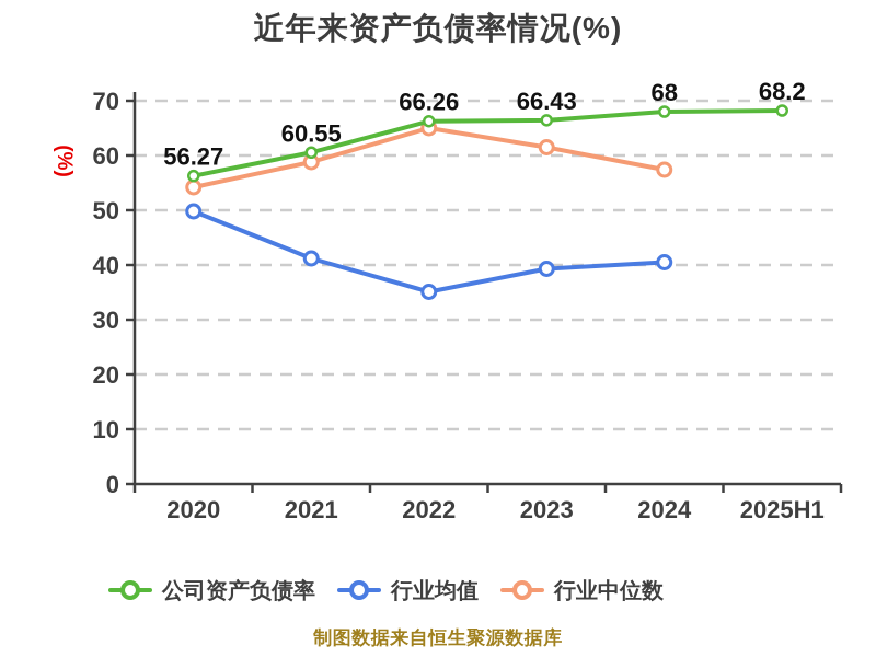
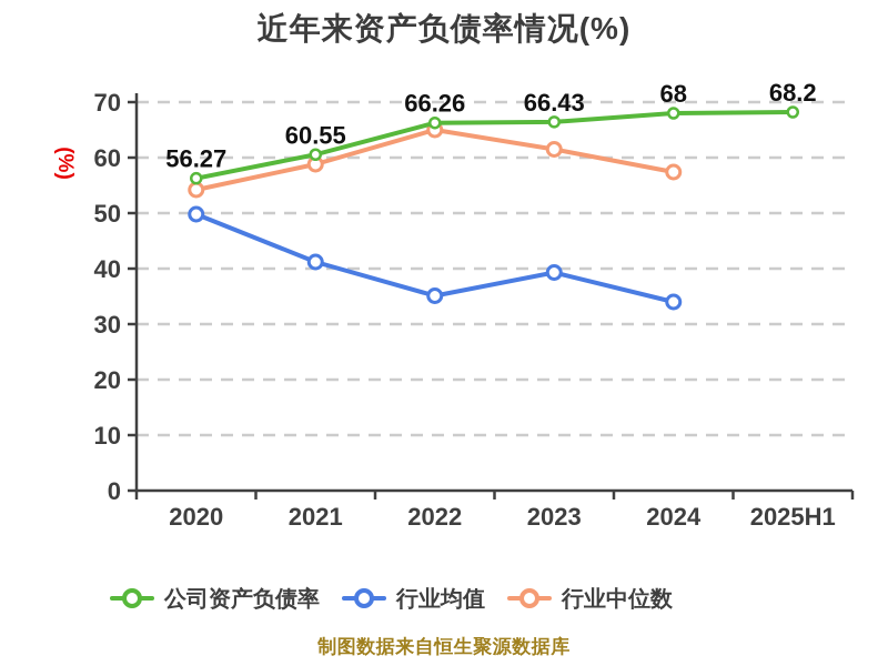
行业均值/2024: 40 -> 34
